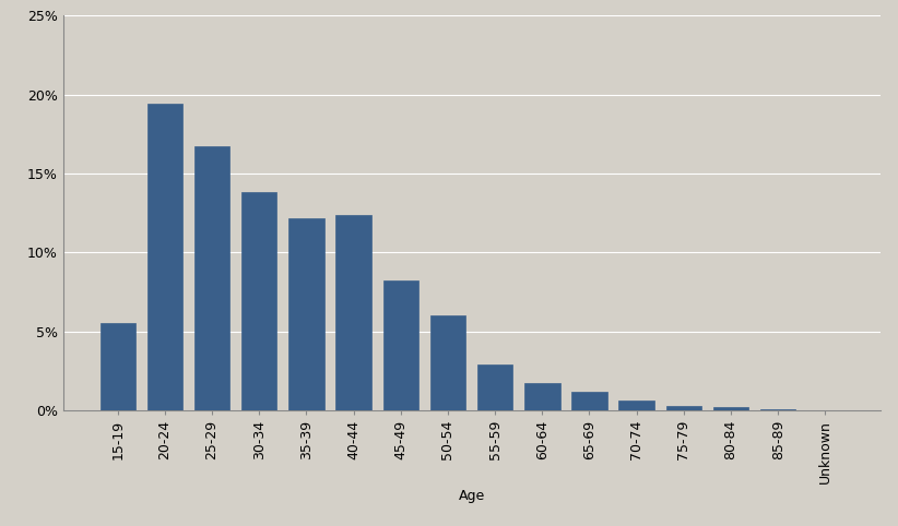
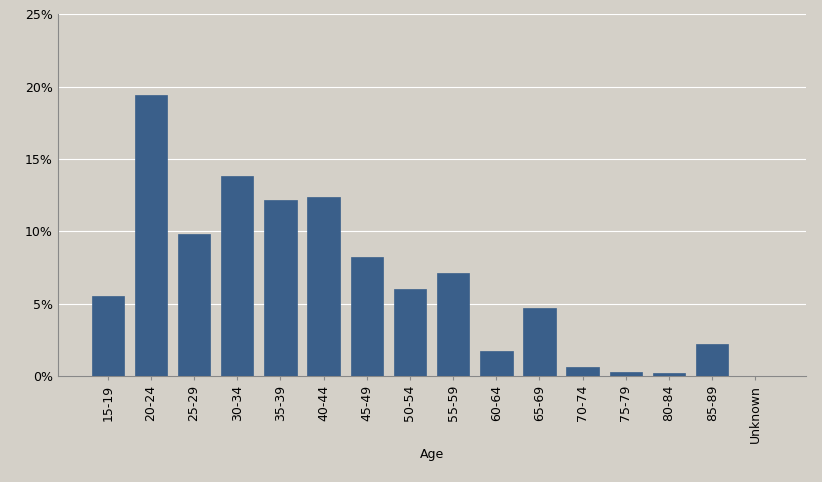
25-29: 16.7% -> 9.8%
55-59: 2.9% -> 7.1%
65-69: 1.2% -> 4.7%
85-89: 0.1% -> 2.2%
